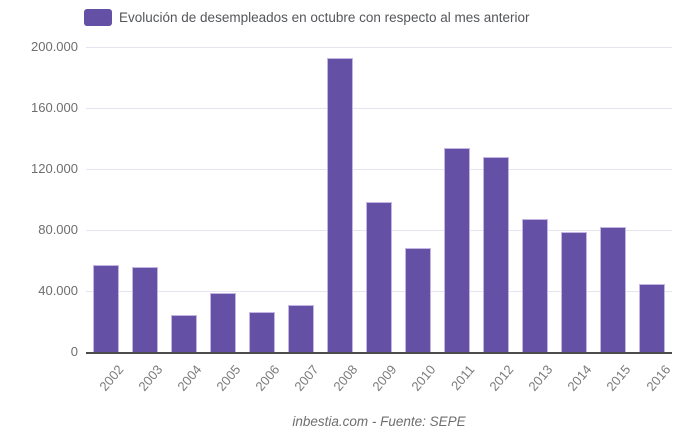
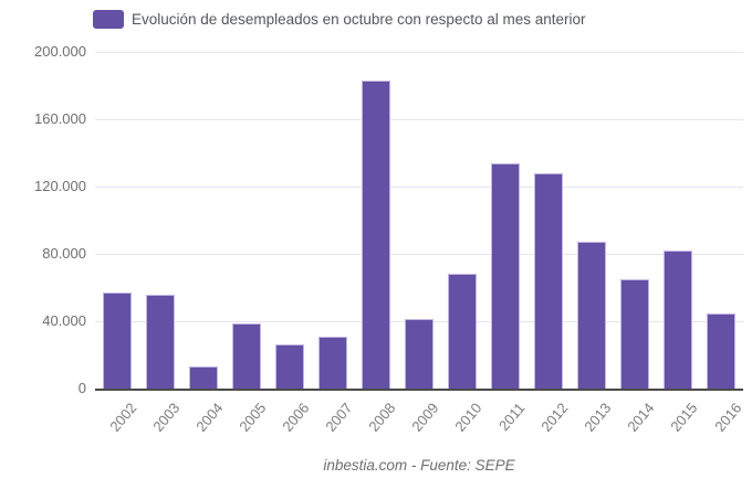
2004: 24000 -> 13000
2008: 192000 -> 183000
2009: 98000 -> 41000
2014: 79000 -> 65000
